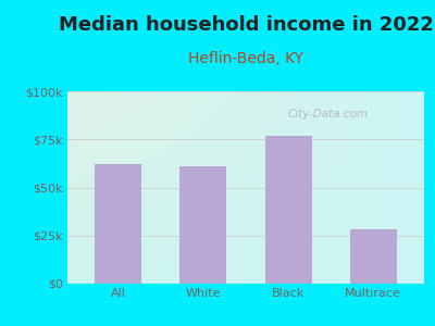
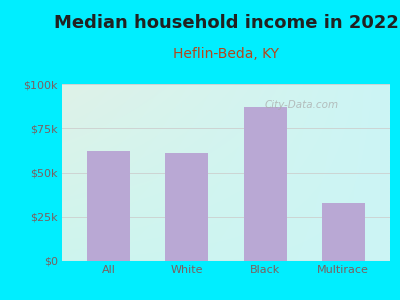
Black: $77k -> $87k
Multirace: $28k -> $33k
